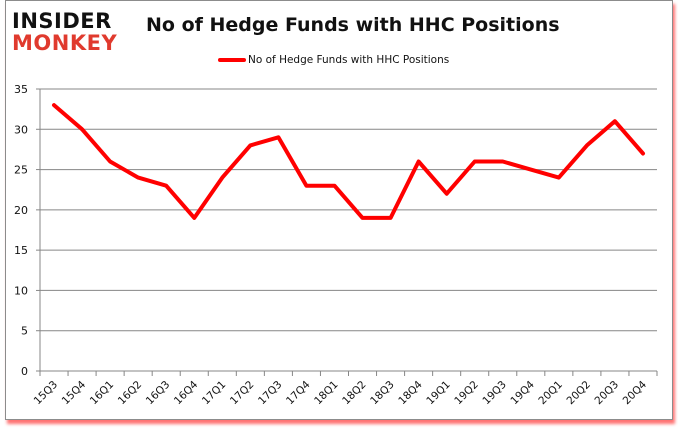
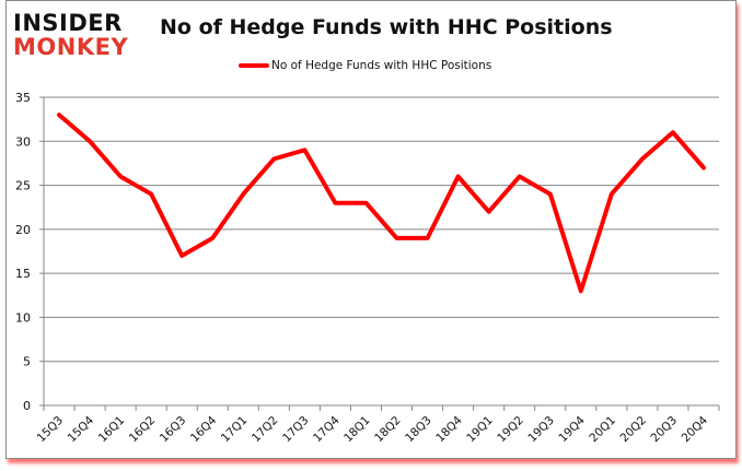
16Q3: 23 -> 17
19Q3: 26 -> 24
19Q4: 25 -> 13
